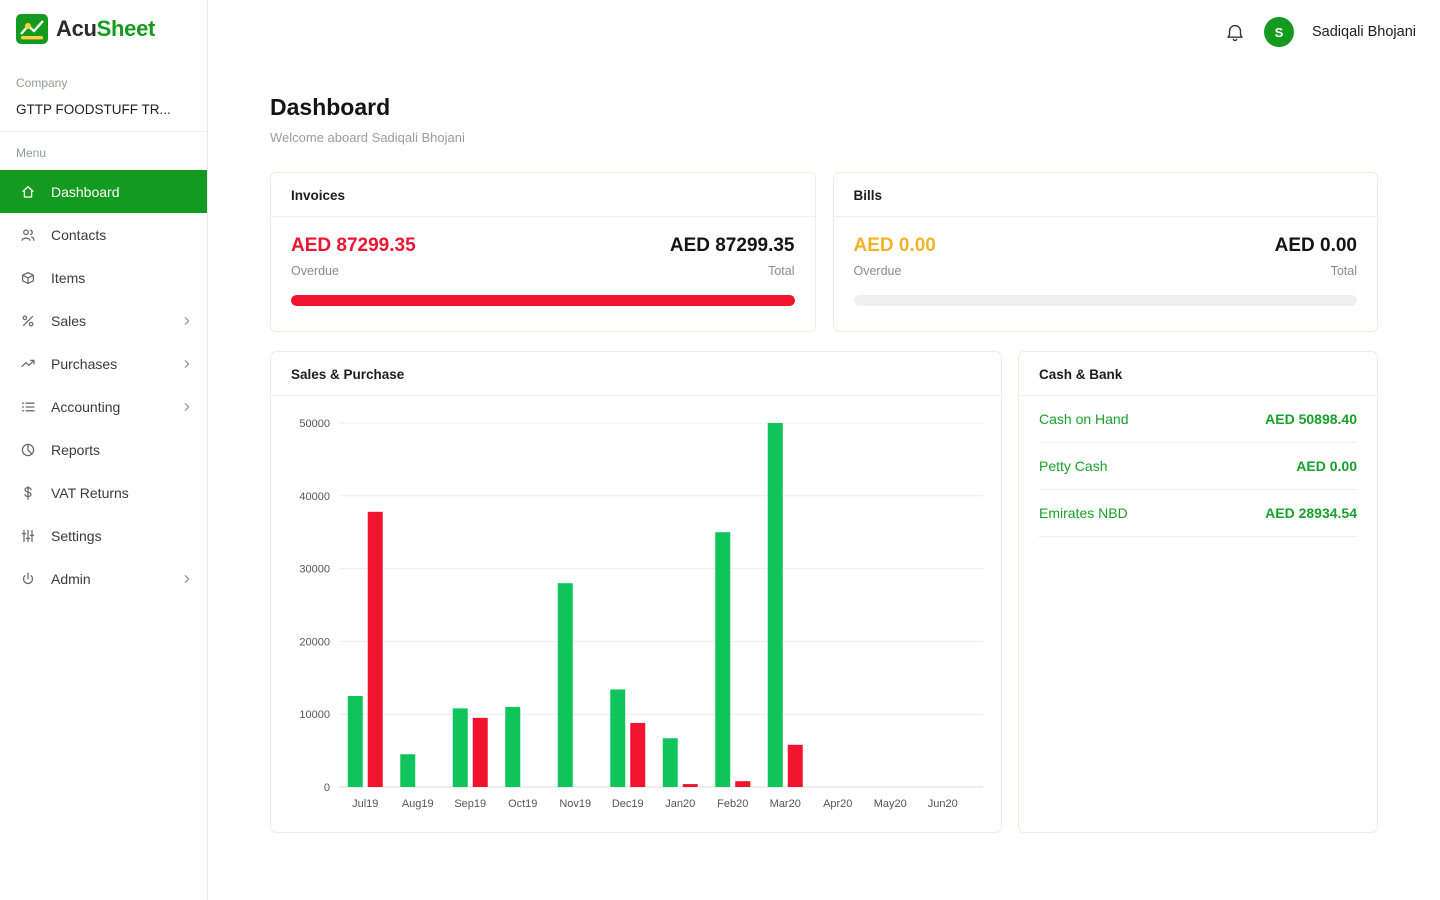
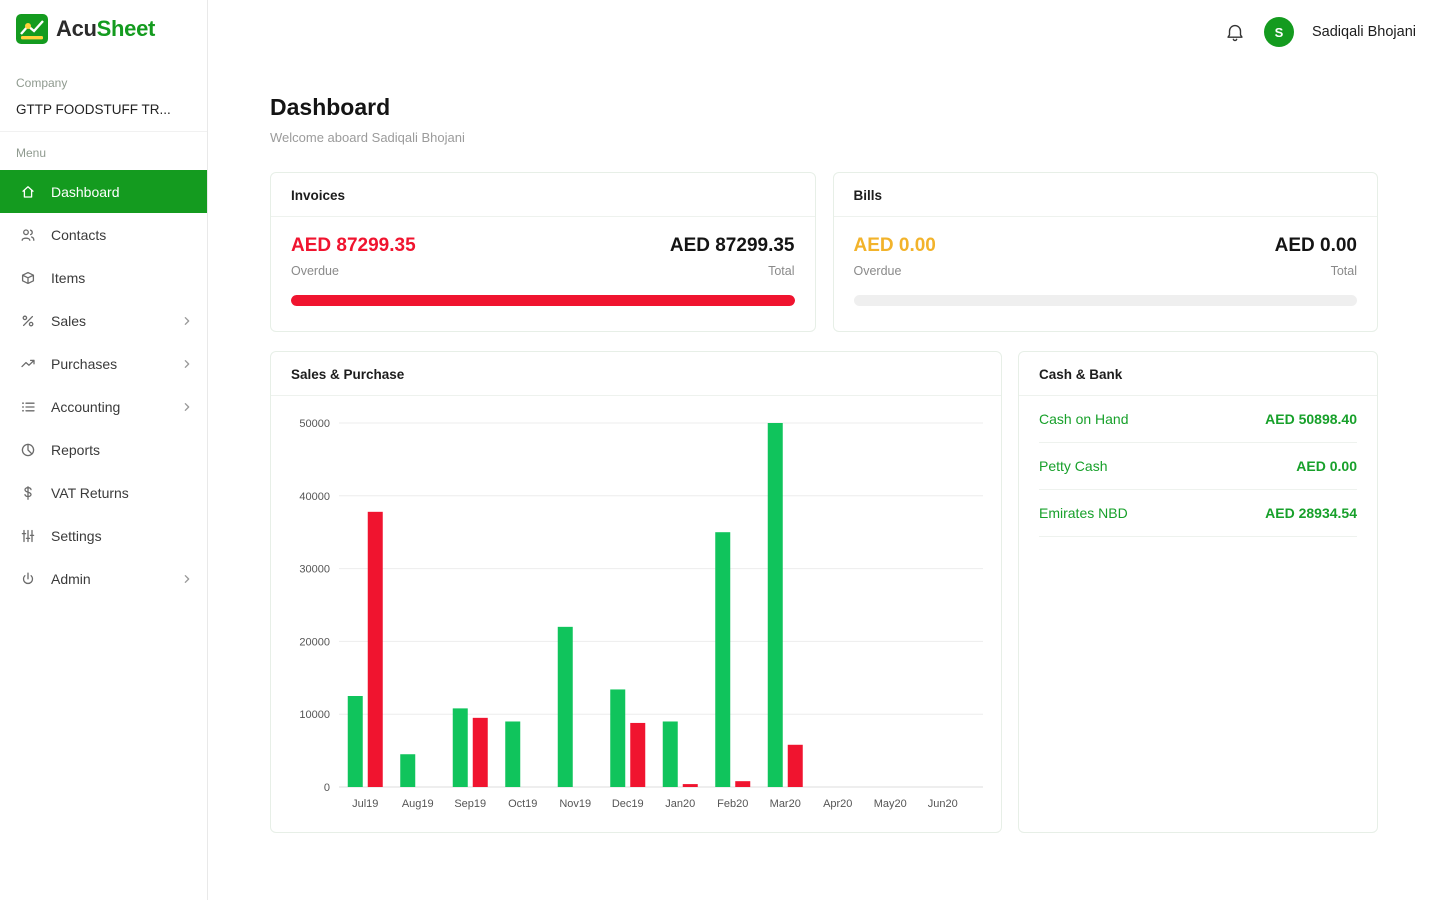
Sales/Oct19: 11000 -> 9000
Sales/Nov19: 28000 -> 22000
Sales/Jan20: 7000 -> 9000
